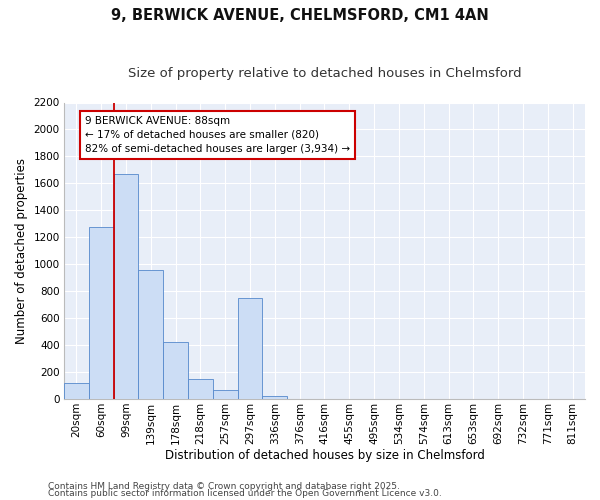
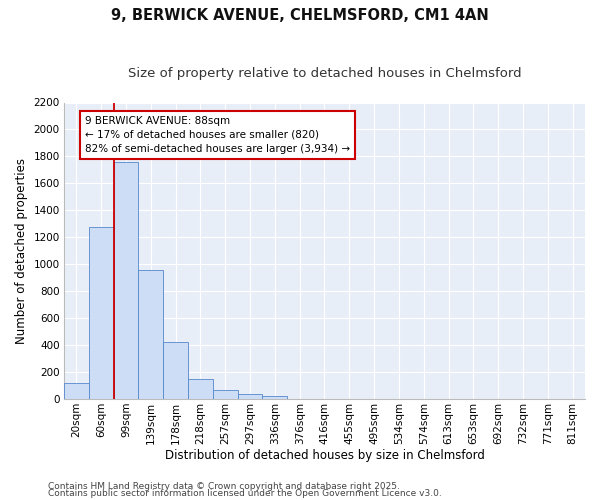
99sqm: 1670 -> 1760
297sqm: 750 -> 40
